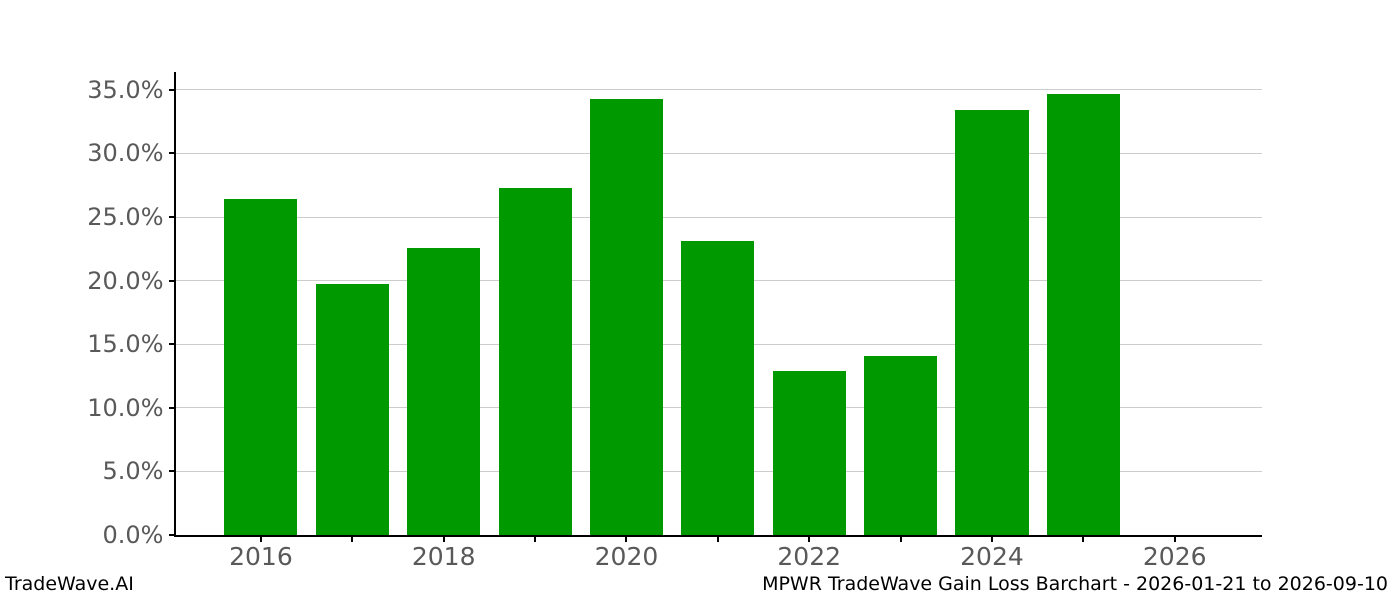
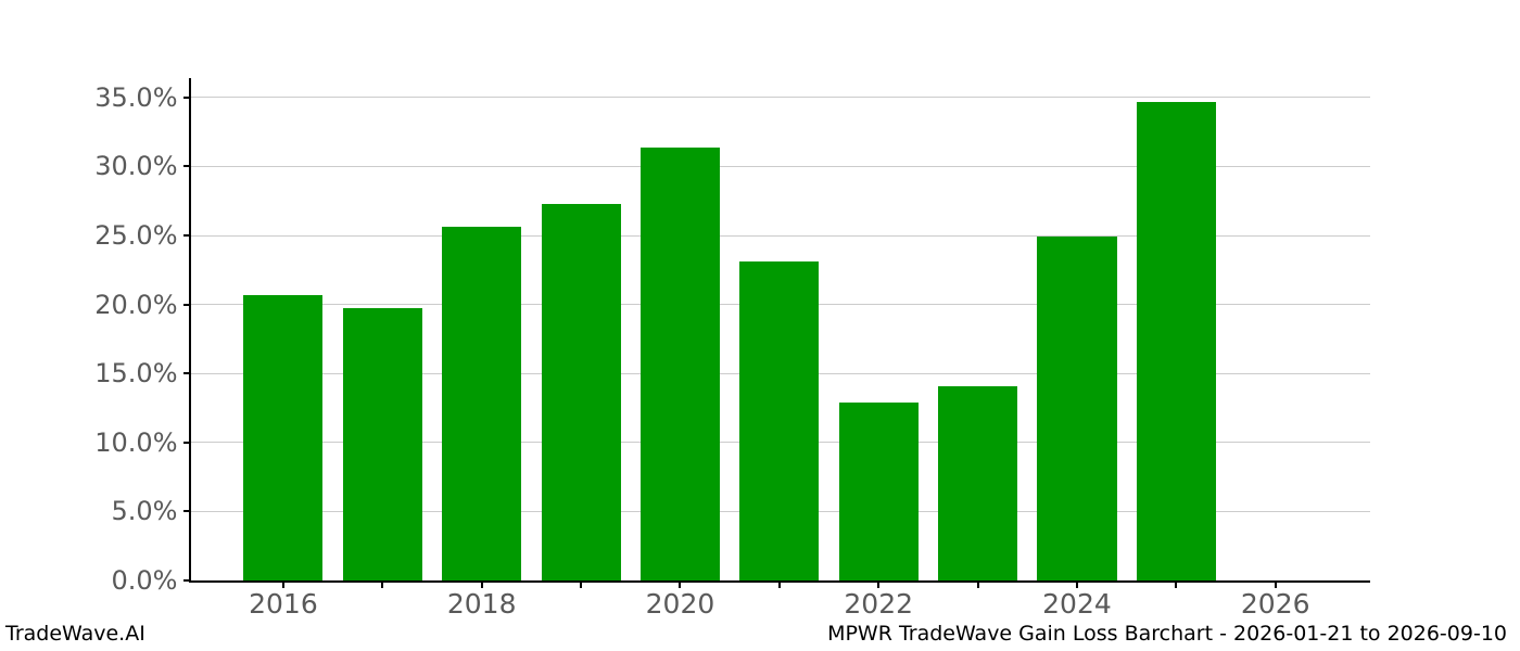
2016: 26.4% -> 20.7%
2018: 22.6% -> 25.6%
2020: 34.3% -> 31.4%
2024: 33.4% -> 24.9%
